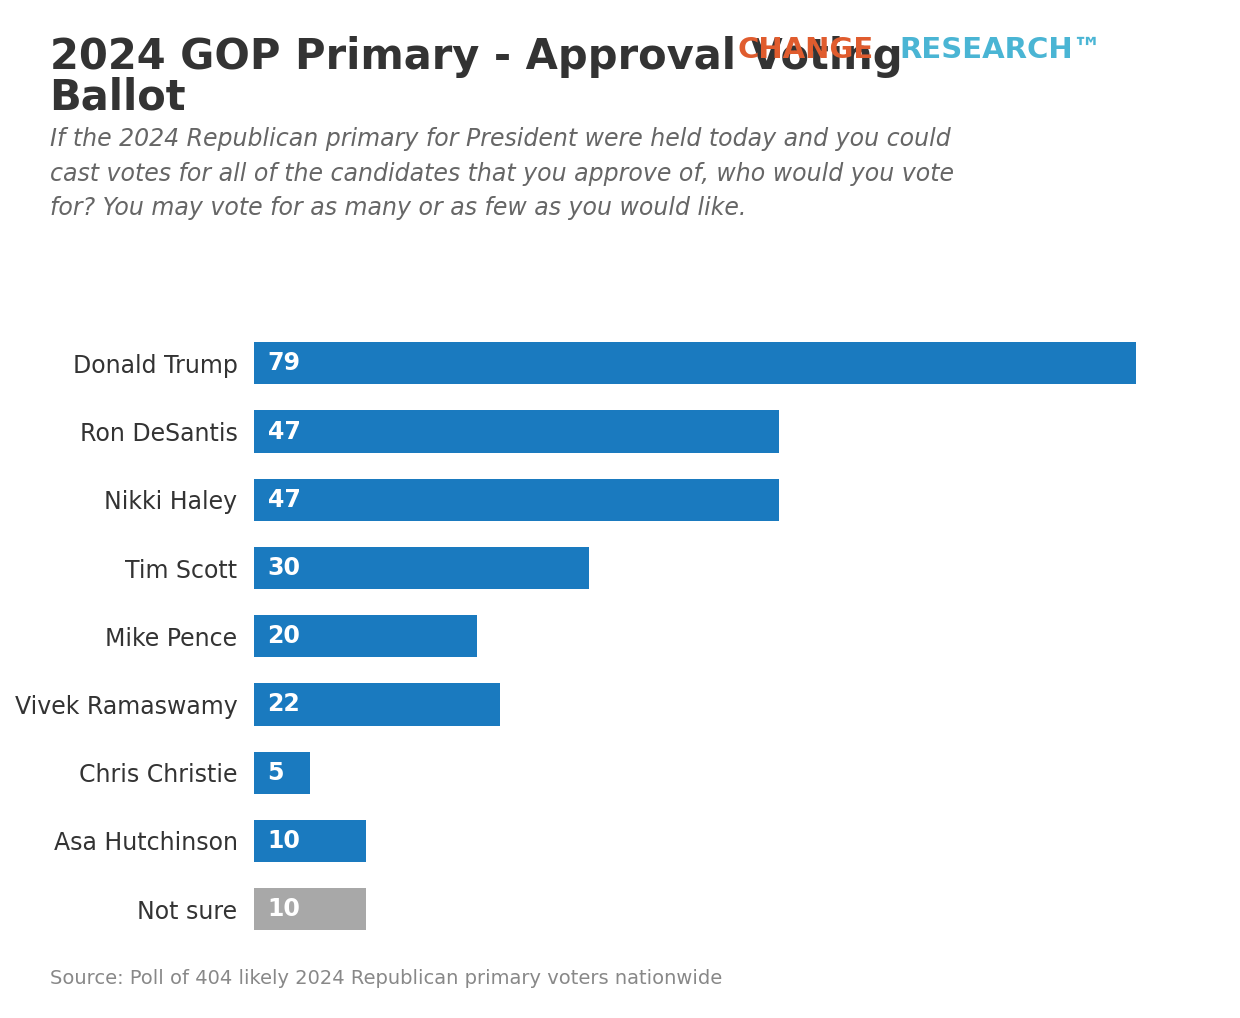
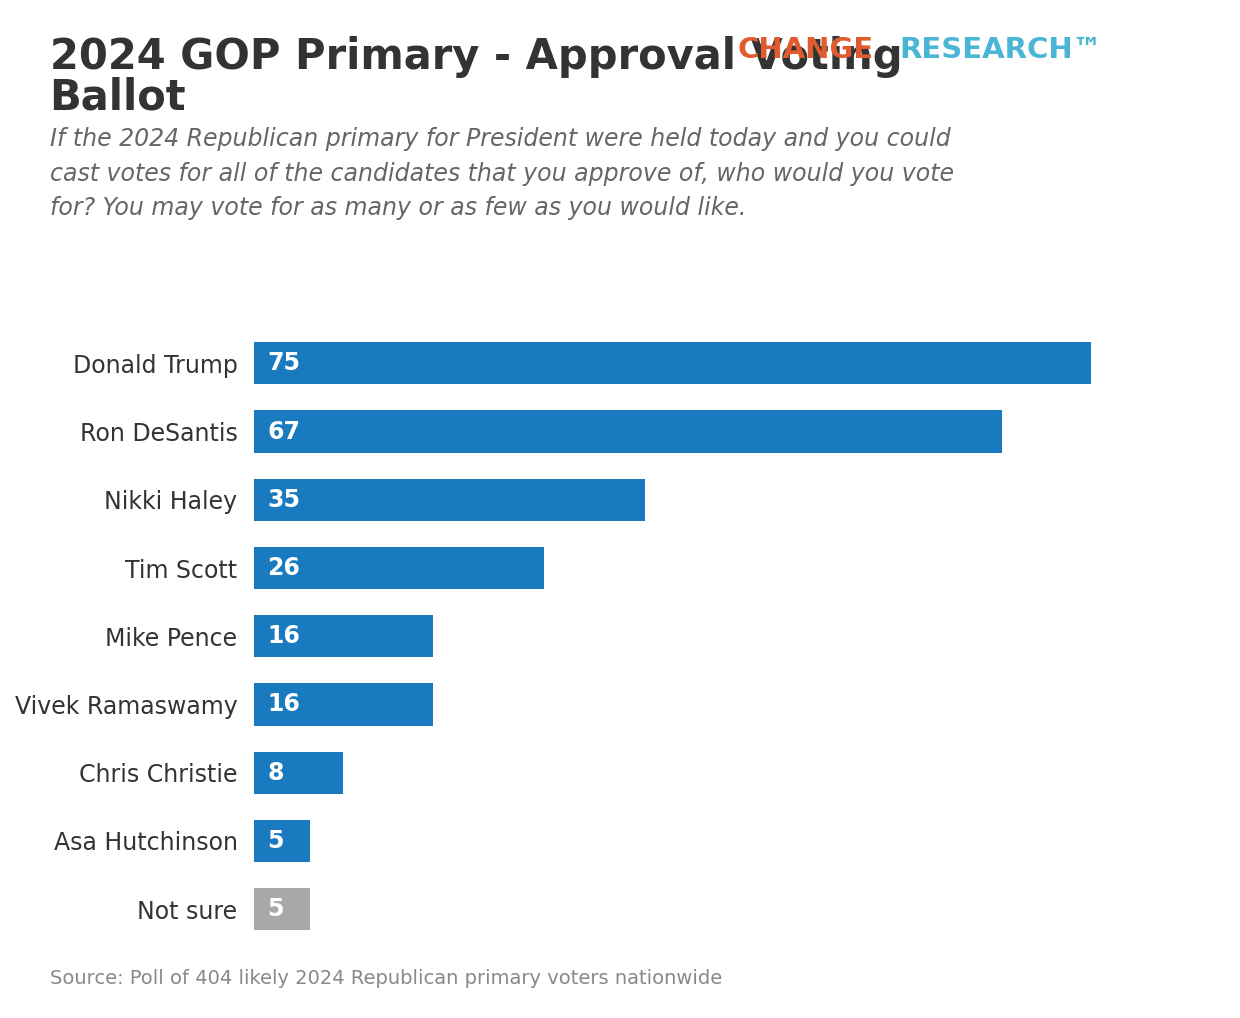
Donald Trump: 79 -> 75
Ron DeSantis: 47 -> 67
Nikki Haley: 47 -> 35
Tim Scott: 30 -> 26
Mike Pence: 20 -> 16
Vivek Ramaswamy: 22 -> 16
Chris Christie: 5 -> 8
Asa Hutchinson: 10 -> 5
Not sure: 10 -> 5
